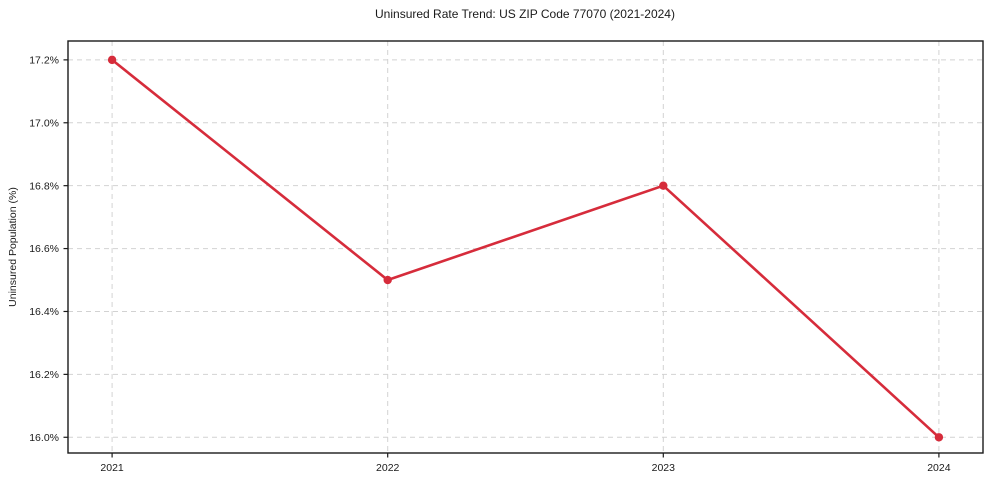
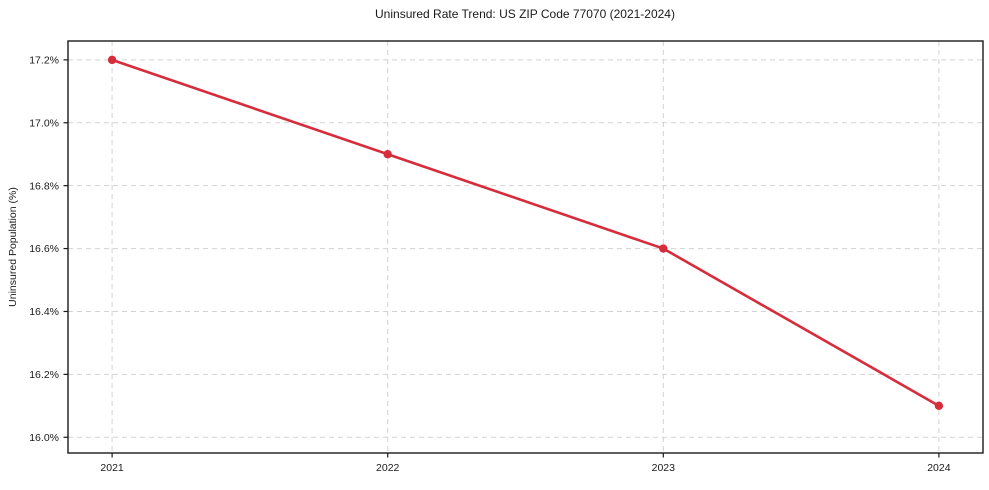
2022: 16.5% -> 16.9%
2023: 16.8% -> 16.6%
2024: 16.0% -> 16.1%
